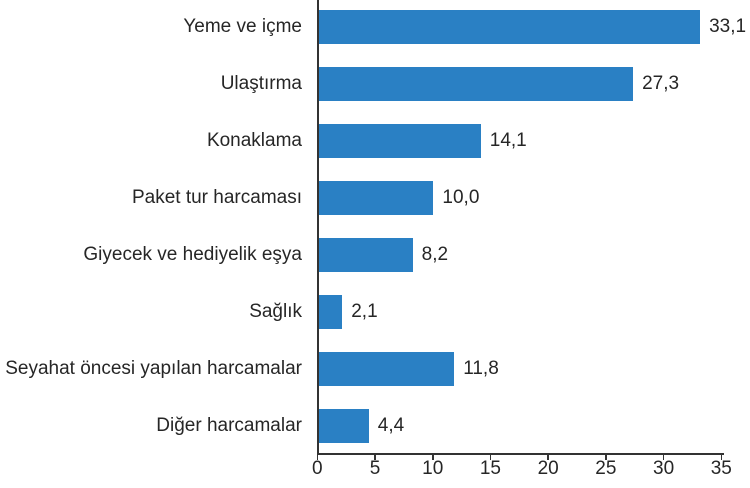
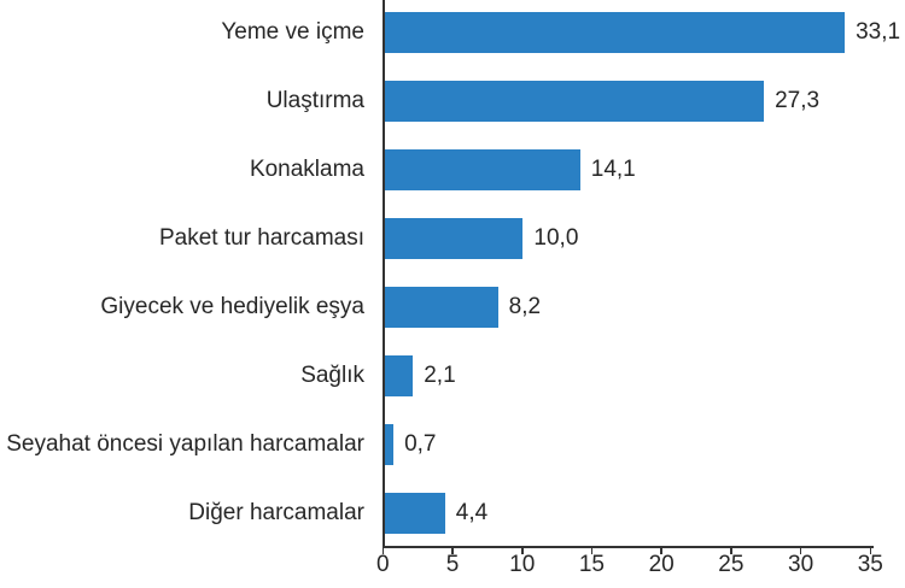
Seyahat öncesi yapılan harcamalar: 11,8 -> 0,7
